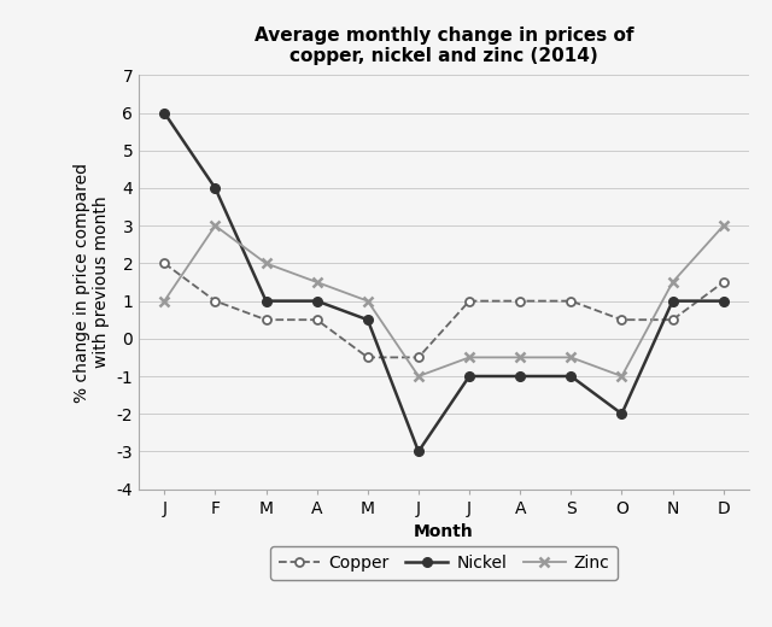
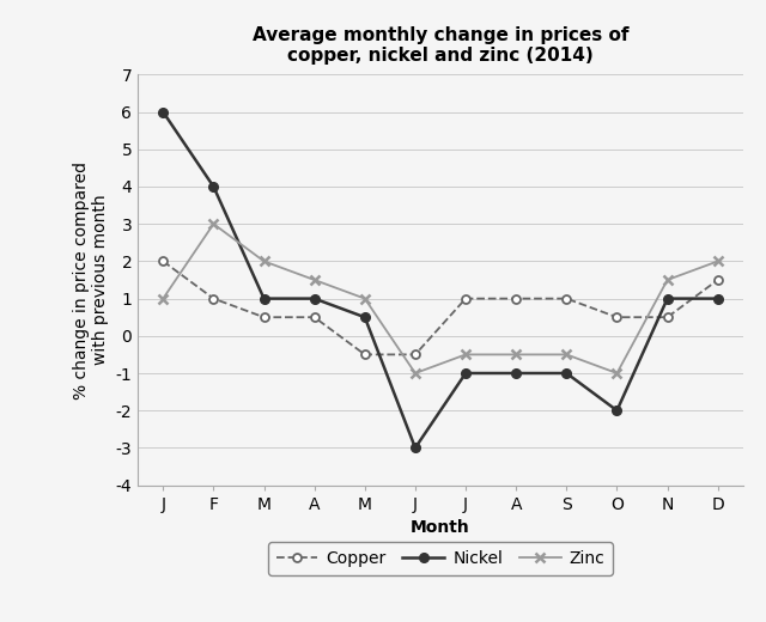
Zinc/D: 3.0 -> 2.0
